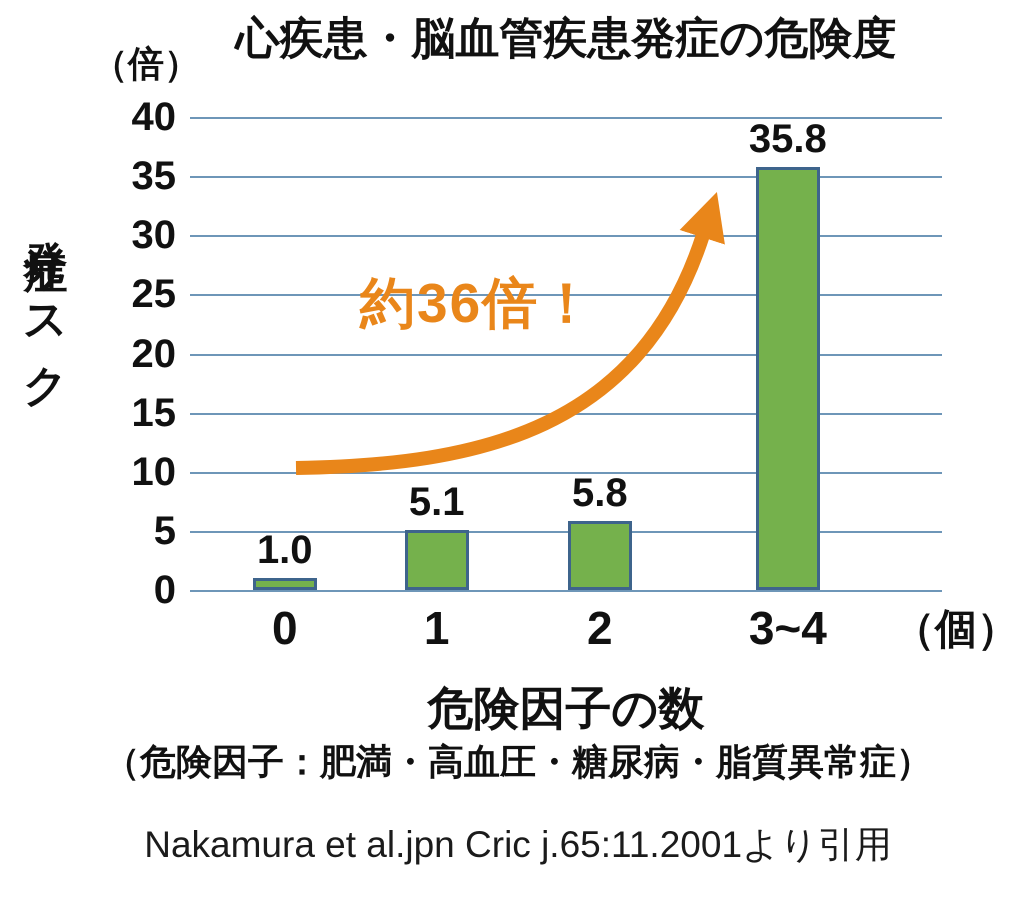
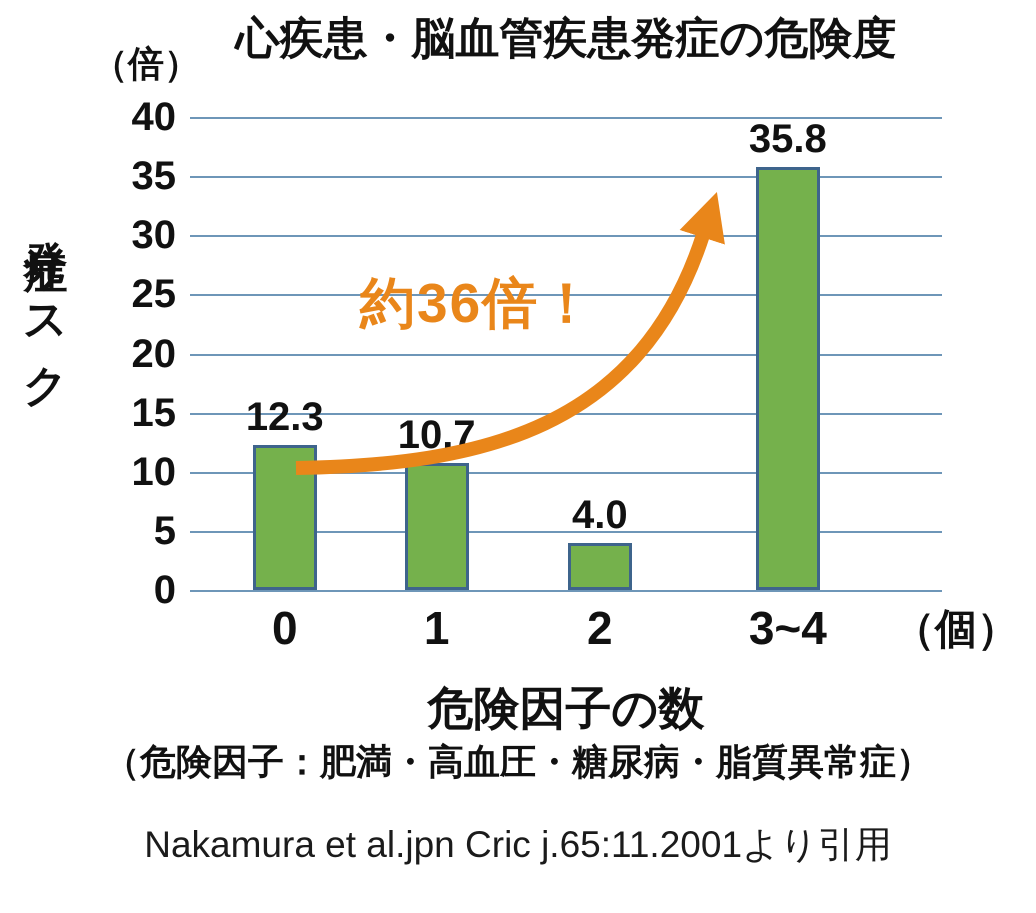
0: 1.0 -> 12.3
1: 5.1 -> 10.7
2: 5.8 -> 4.0
